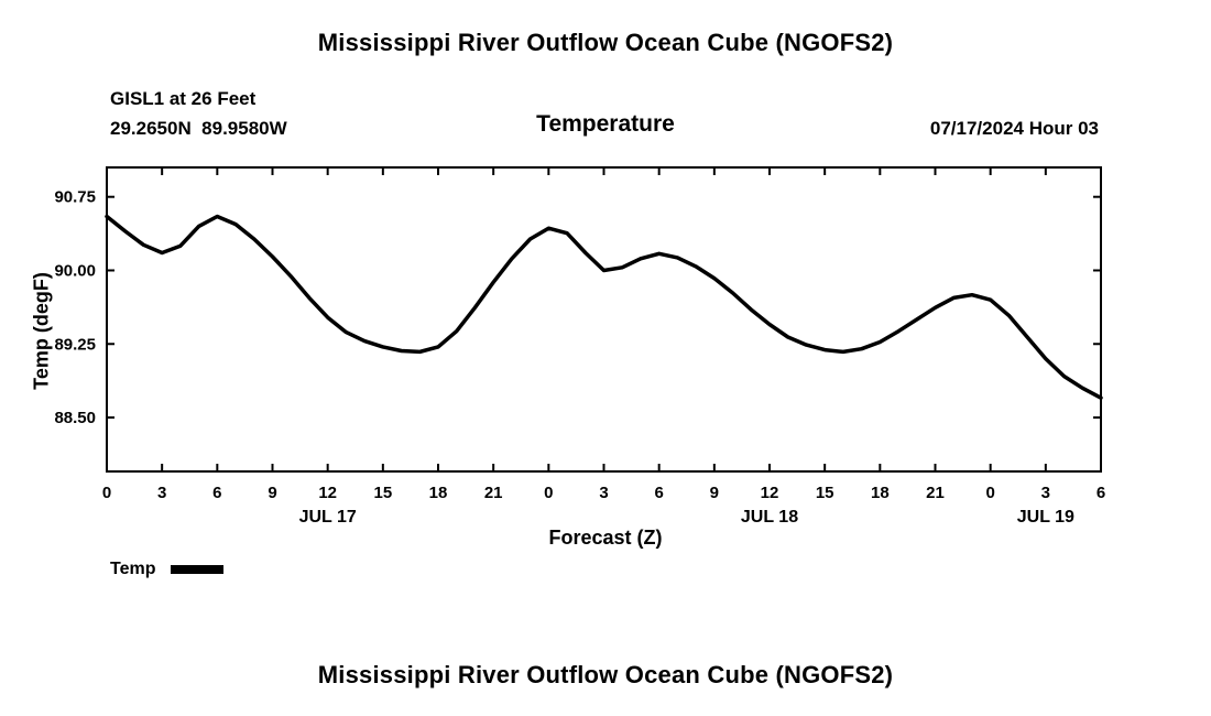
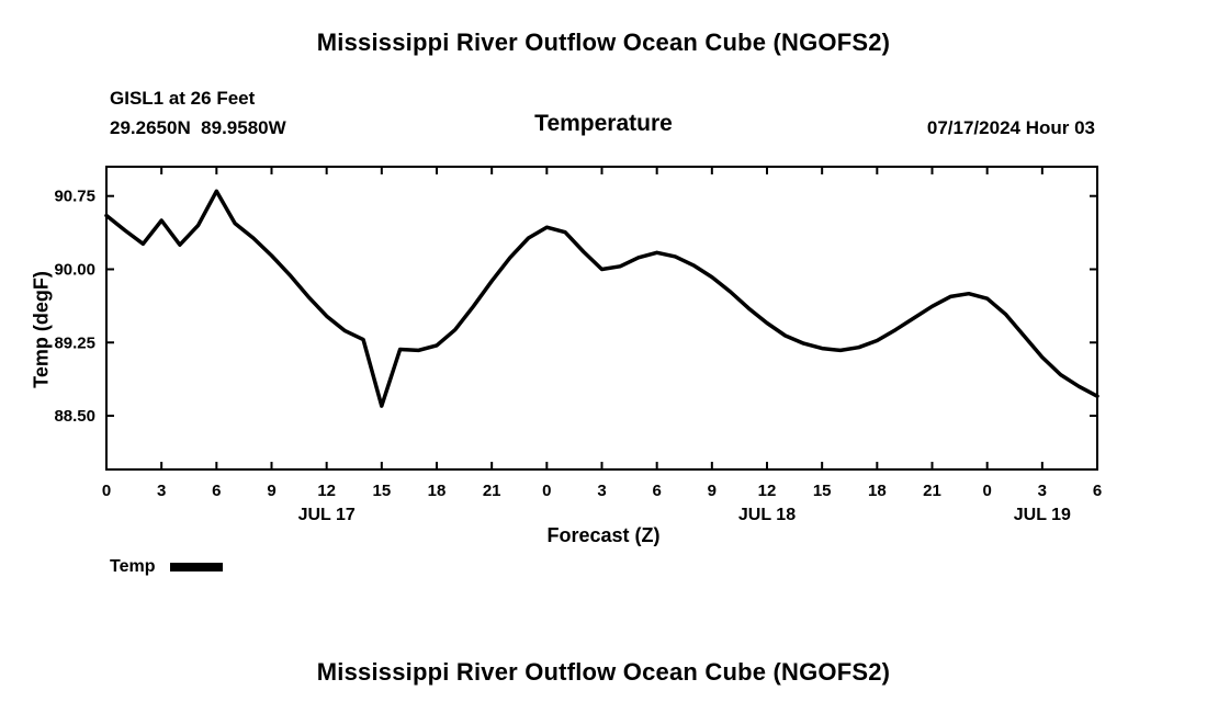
3: 90.2 -> 90.5
6: 90.5 -> 90.8
15: 89.2 -> 88.6
